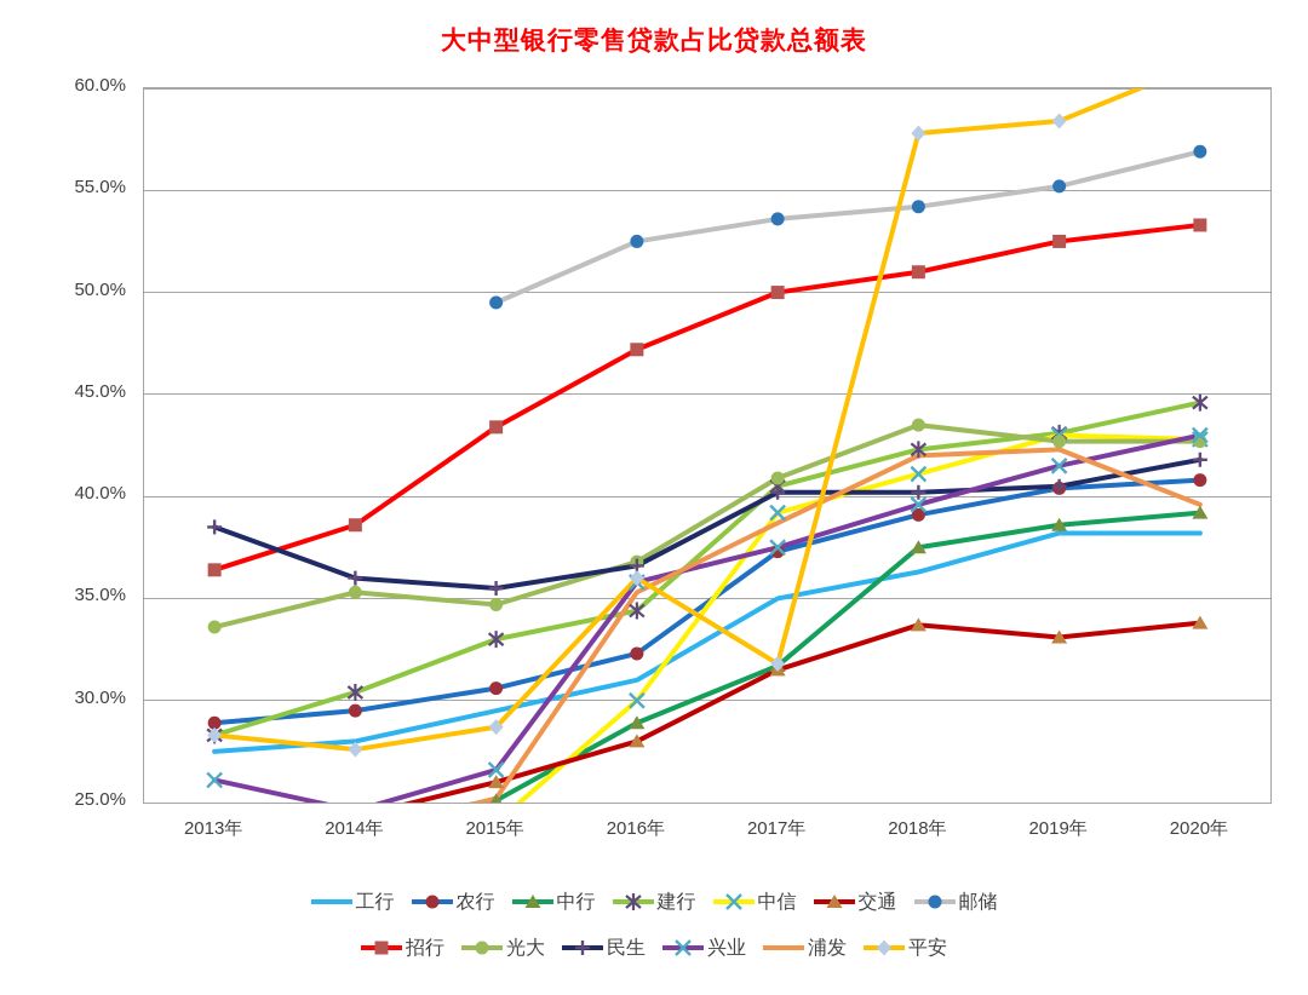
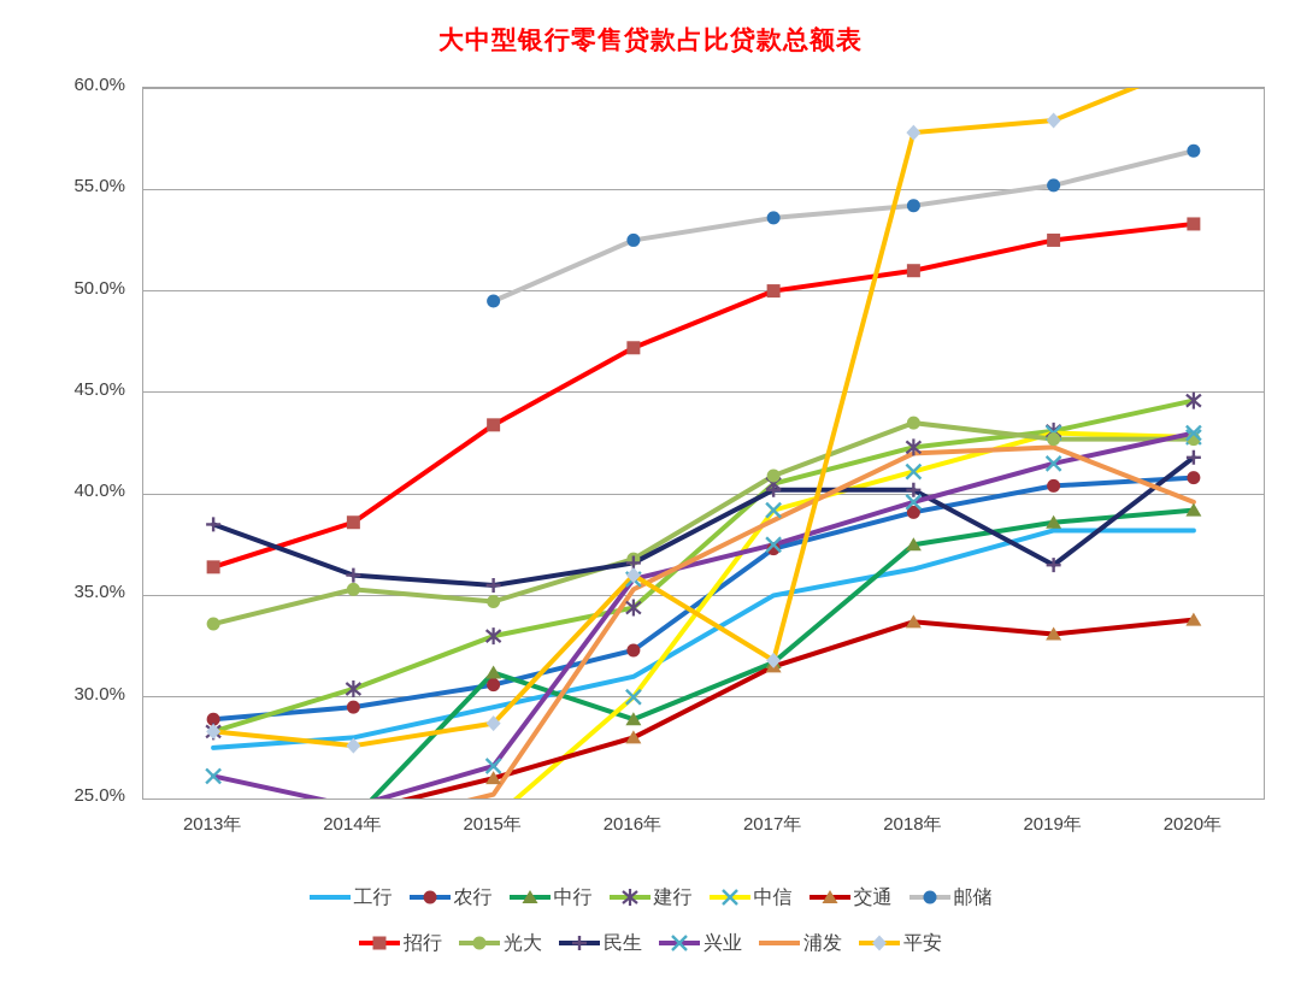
中行/2015年: 25.1% -> 31.2%
民生/2019年: 40.5% -> 36.5%
